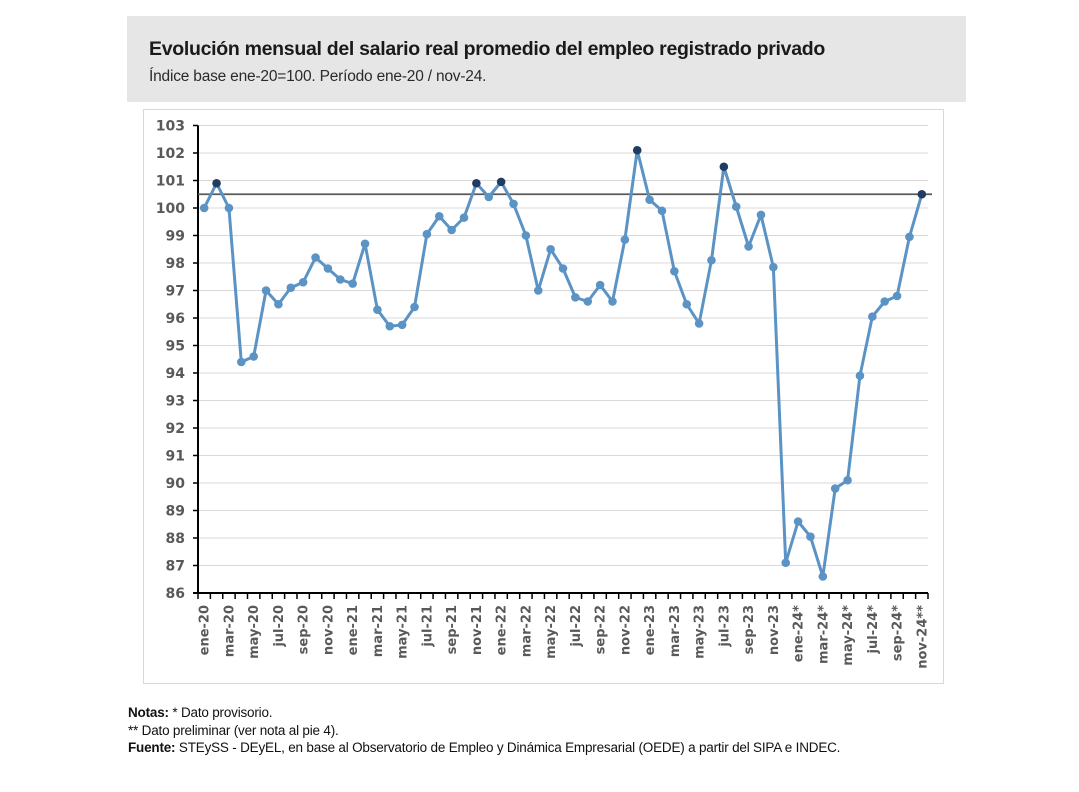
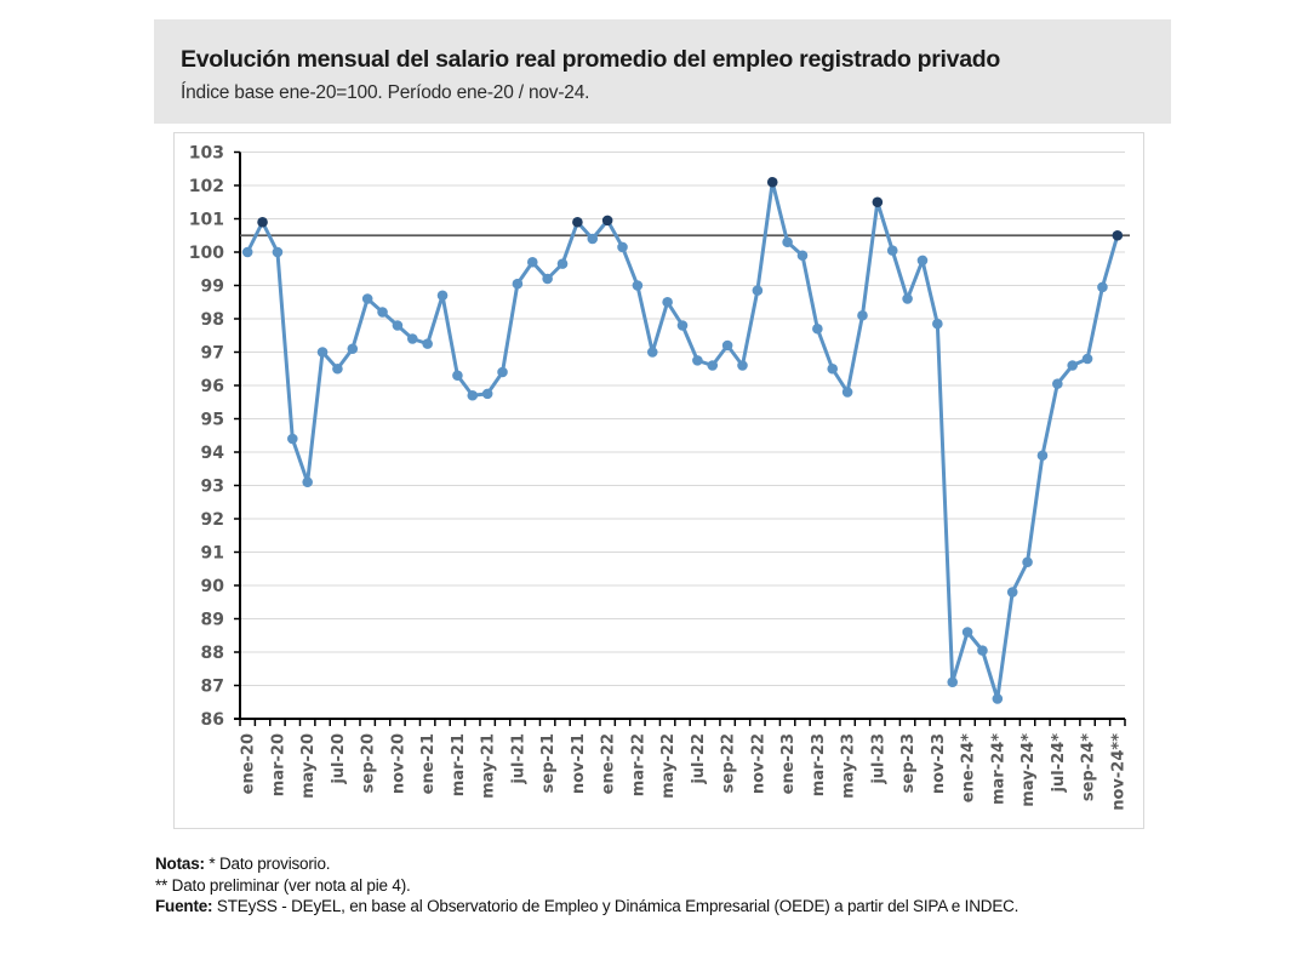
may-20: 94.6 -> 93.1
sep-20: 97.3 -> 98.6
may-24*: 90.1 -> 90.7
